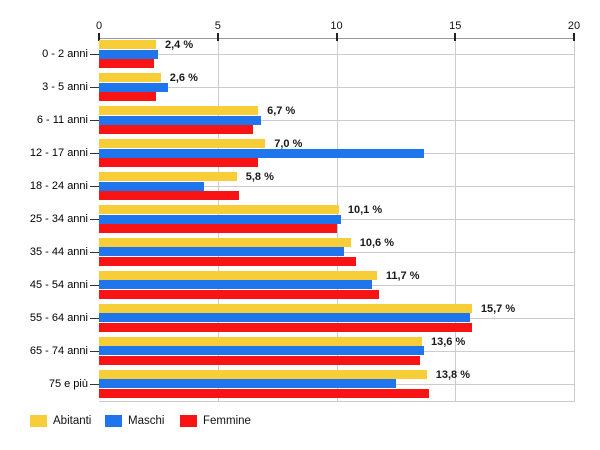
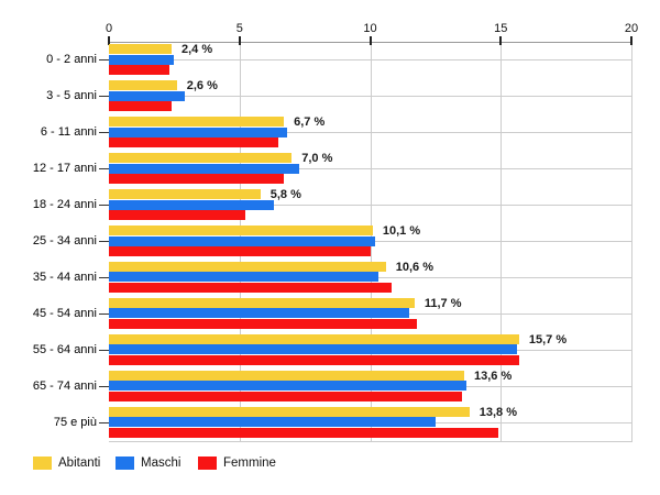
Maschi/12 - 17 anni: 13.7 -> 7.3
Maschi/18 - 24 anni: 4.4 -> 6.3
Femmine/18 - 24 anni: 5.9 -> 5.2
Femmine/75 e più: 13.9 -> 14.9
